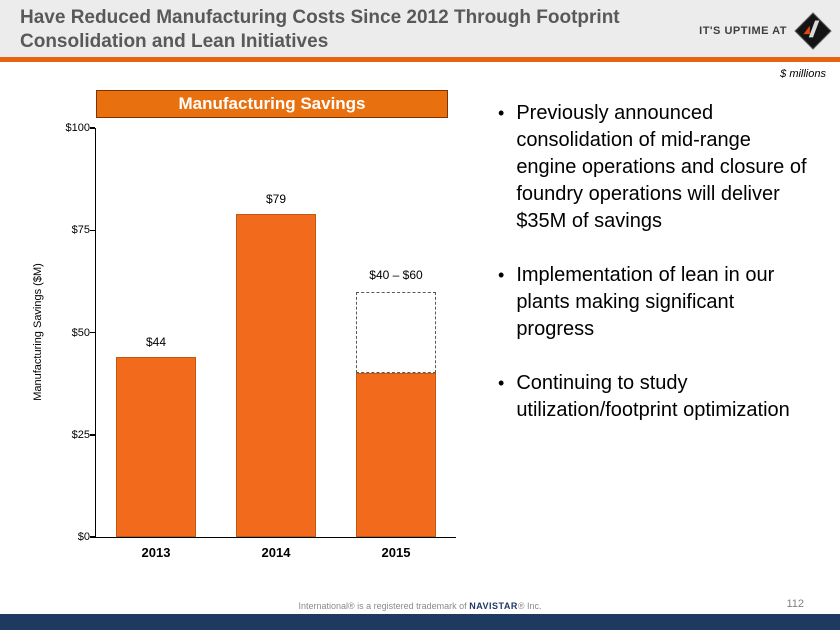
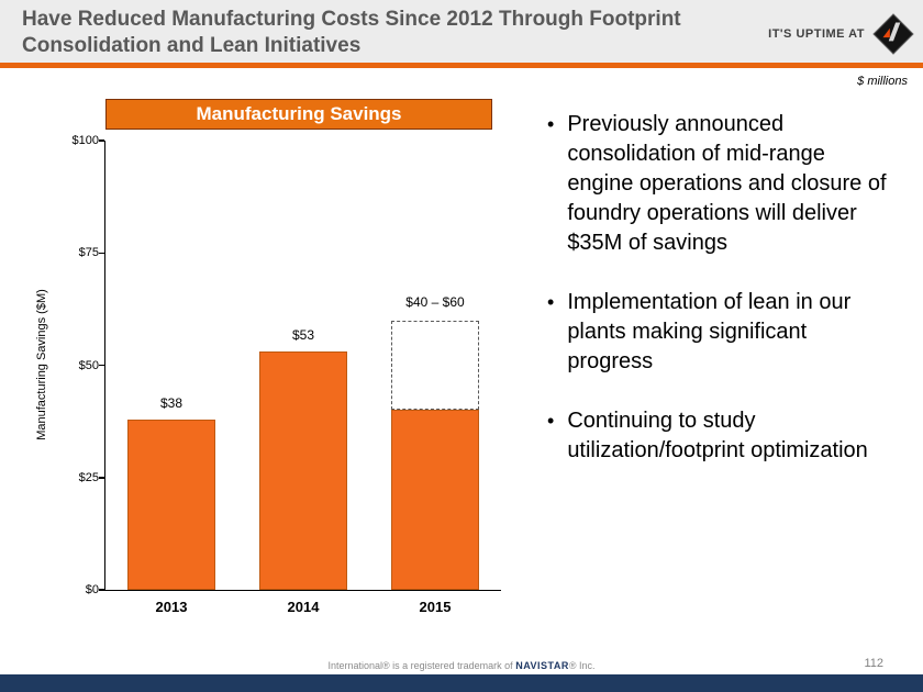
2013: $44 -> $38
2014: $79 -> $53
